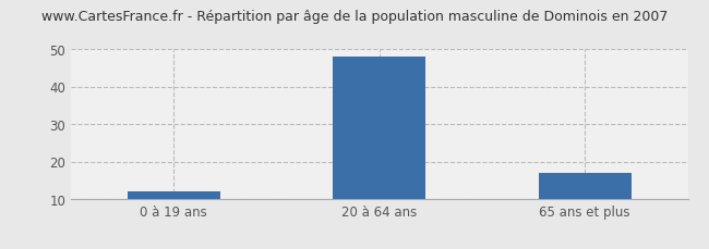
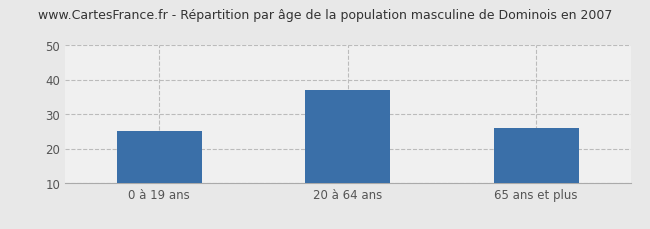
0 à 19 ans: 12 -> 25
20 à 64 ans: 48 -> 37
65 ans et plus: 17 -> 26
